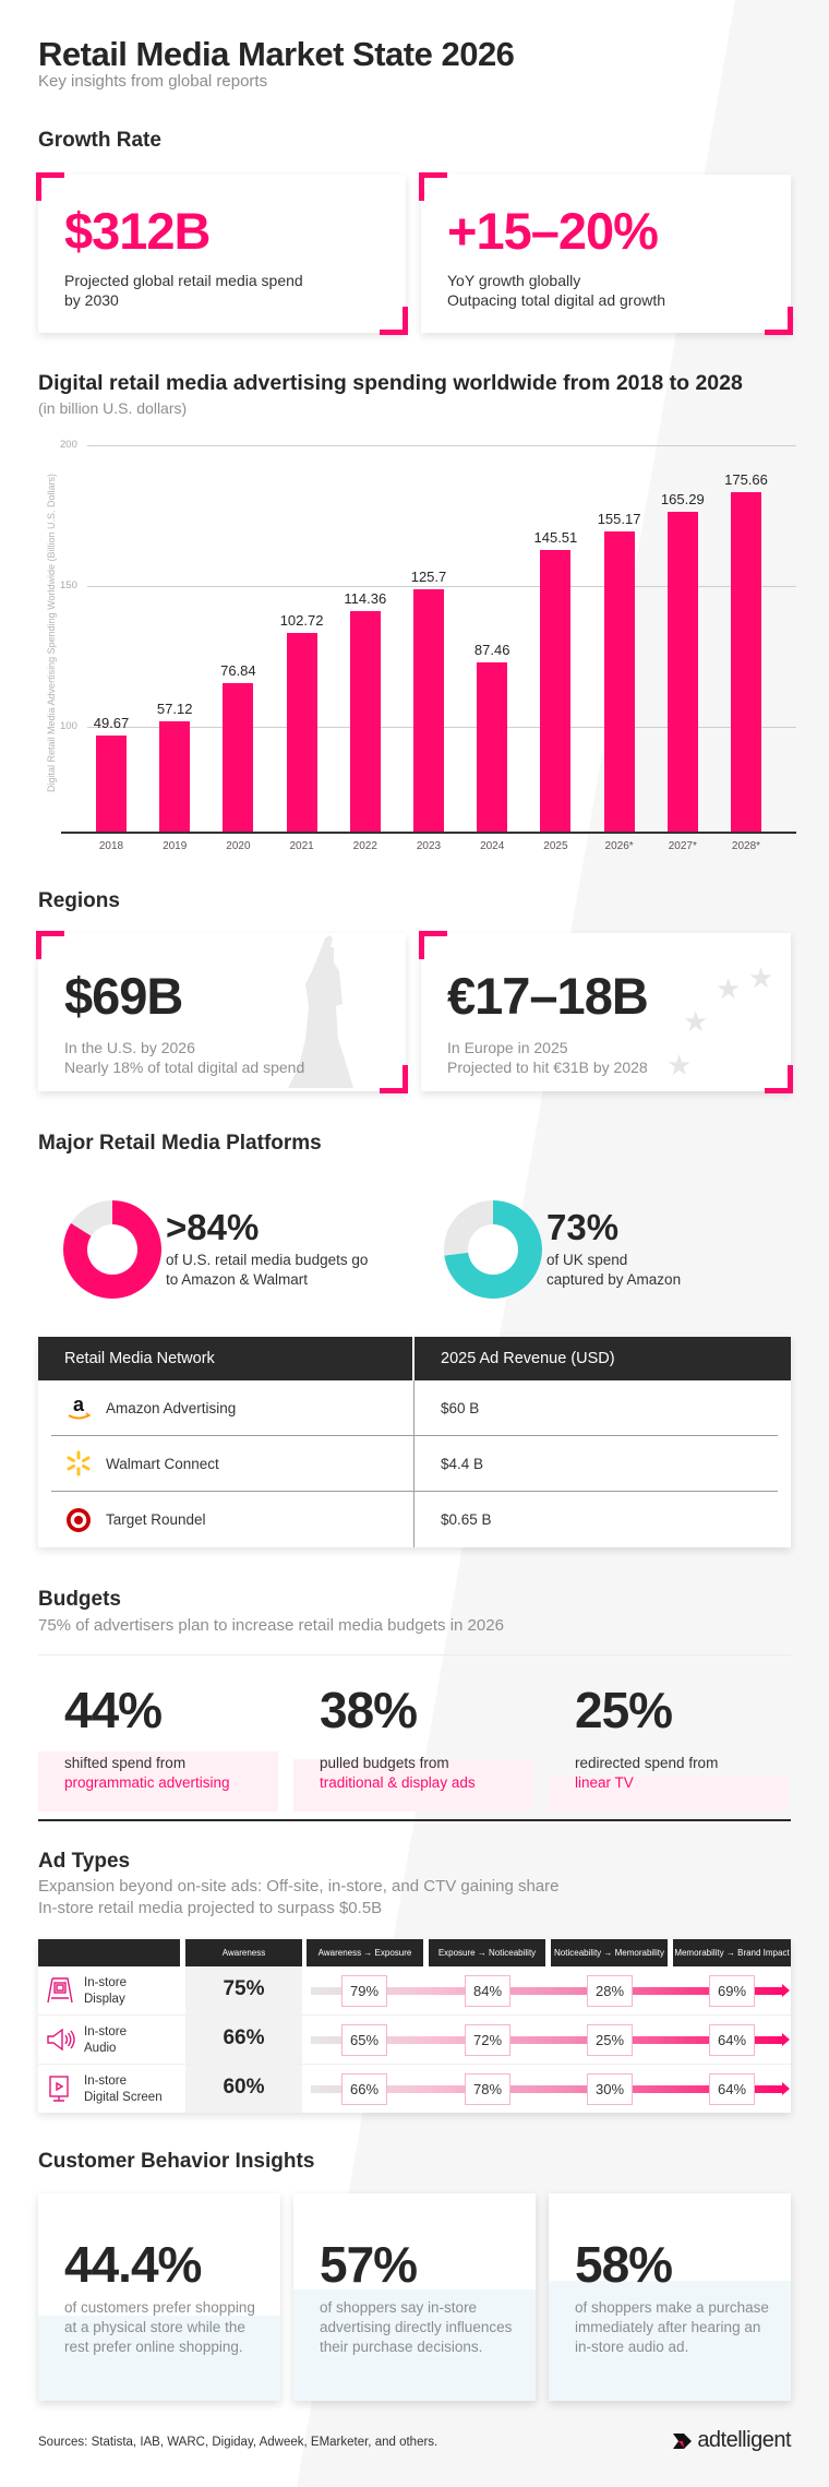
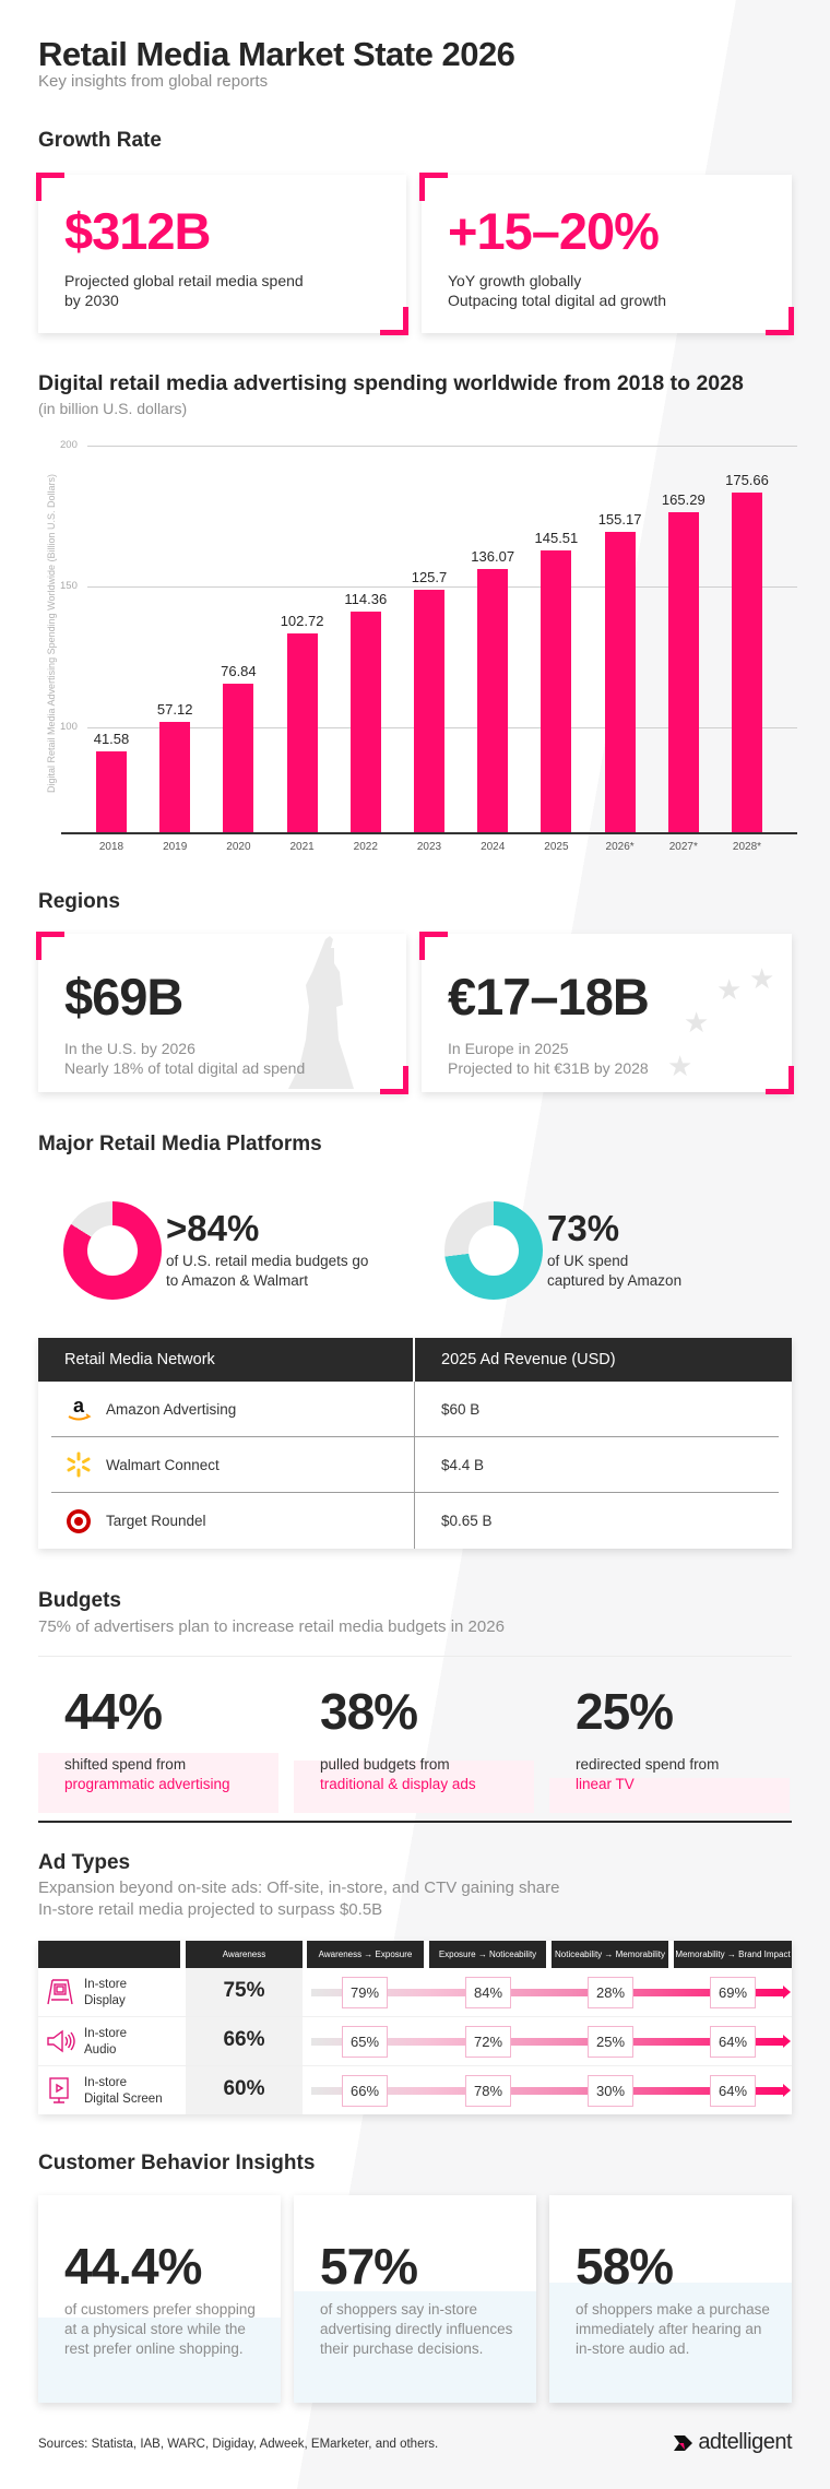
2018: 49.67 -> 41.58
2024: 87.46 -> 136.07
